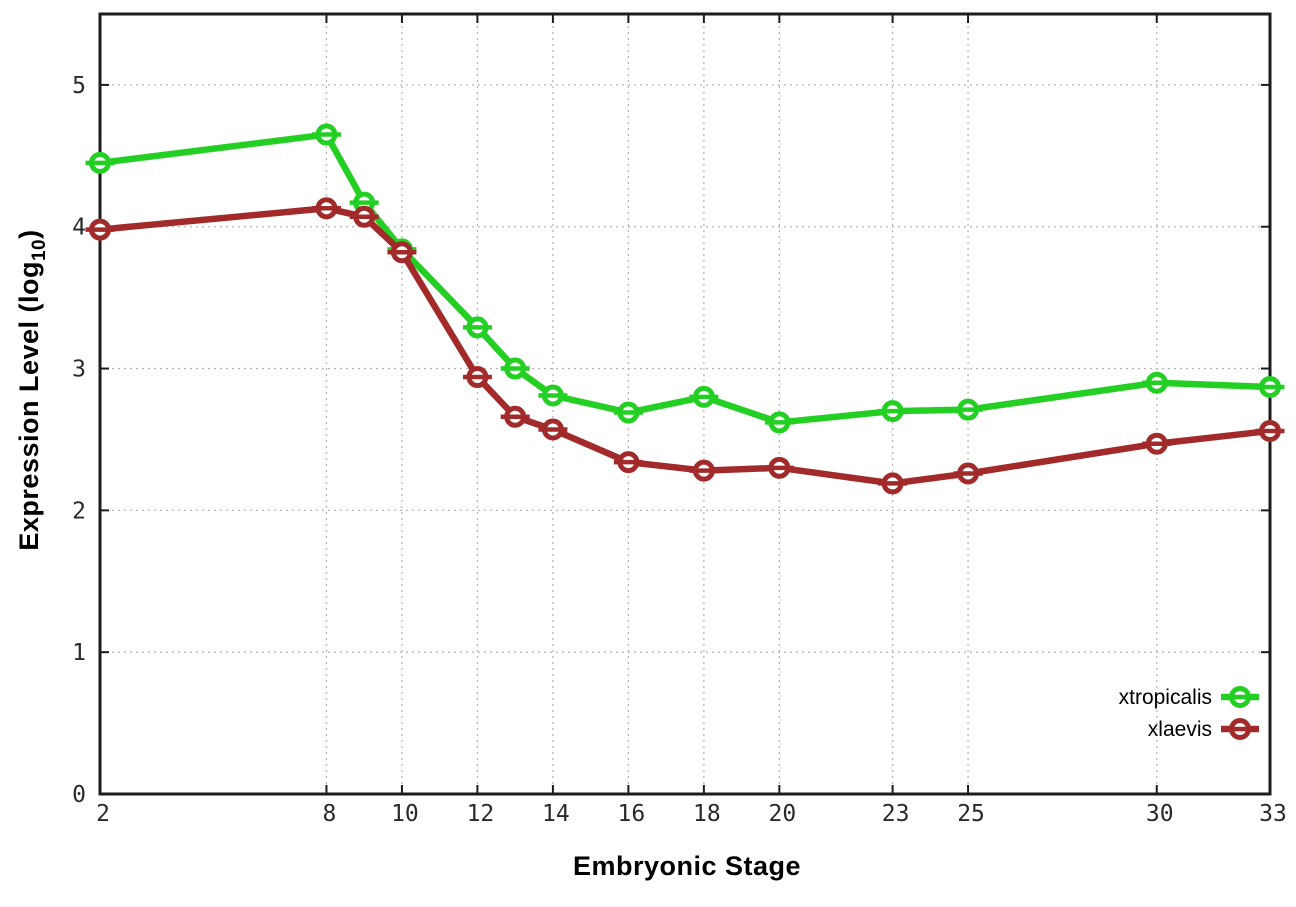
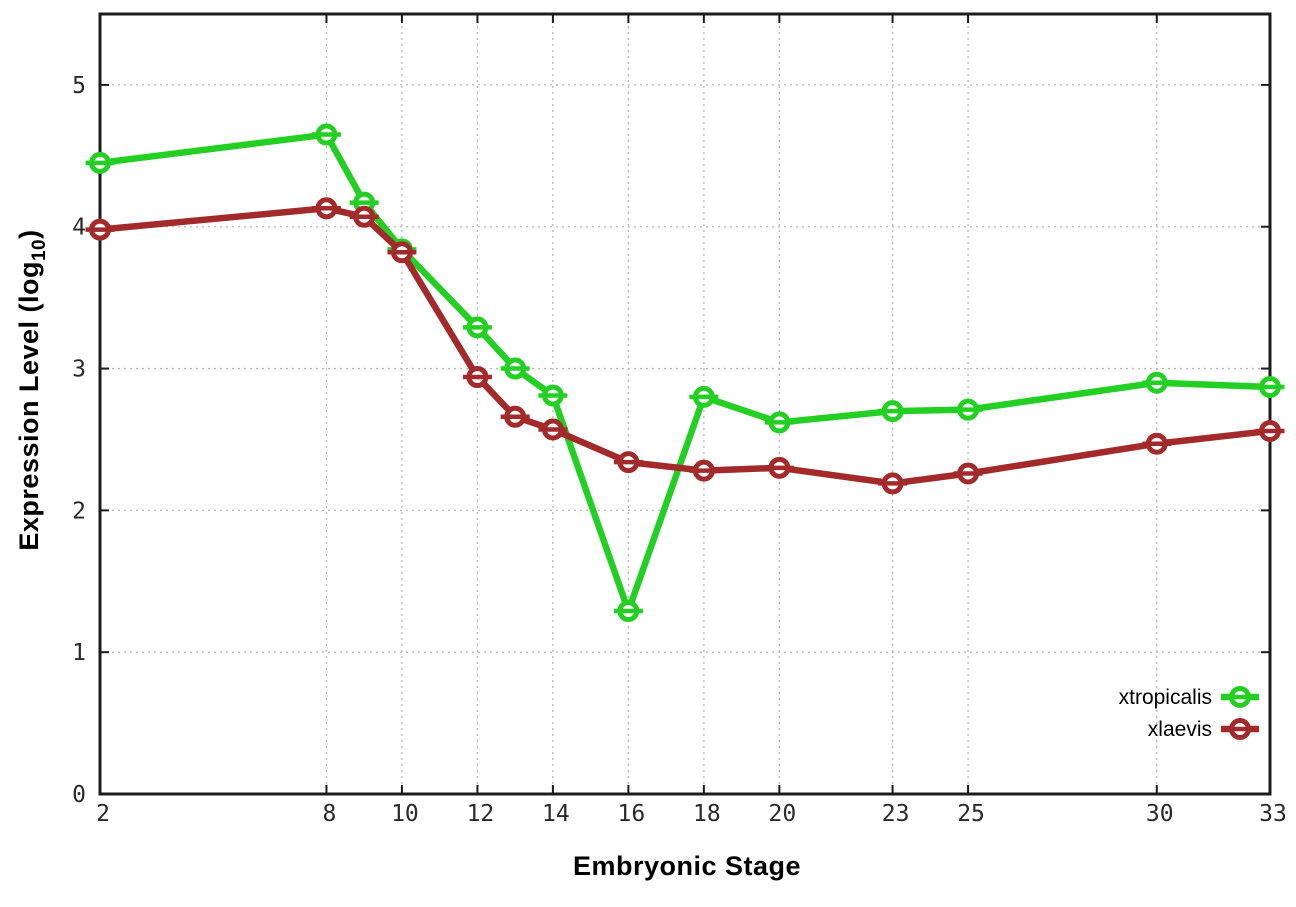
xtropicalis/16: 2.69 -> 1.29
